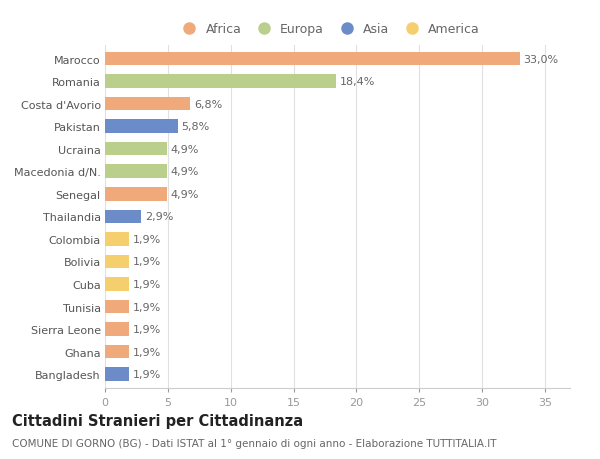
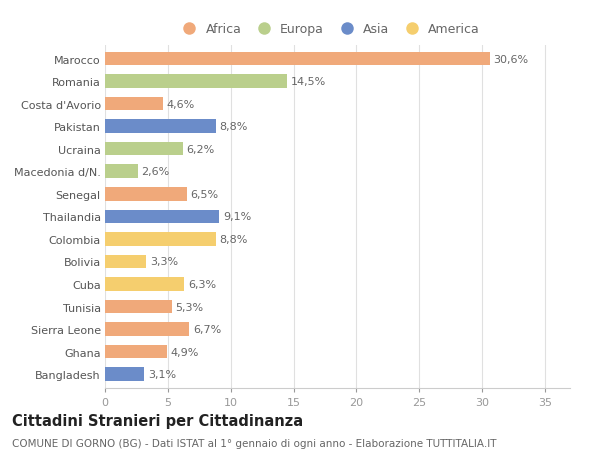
Marocco: 33,0% -> 30,6%
Romania: 18,4% -> 14,5%
Costa d'Avorio: 6,8% -> 4,6%
Pakistan: 5,8% -> 8,8%
Ucraina: 4,9% -> 6,2%
Macedonia d/N.: 4,9% -> 2,6%
Senegal: 4,9% -> 6,5%
Thailandia: 2,9% -> 9,1%
Colombia: 1,9% -> 8,8%
Bolivia: 1,9% -> 3,3%
Cuba: 1,9% -> 6,3%
Tunisia: 1,9% -> 5,3%
Sierra Leone: 1,9% -> 6,7%
Ghana: 1,9% -> 4,9%
Bangladesh: 1,9% -> 3,1%
